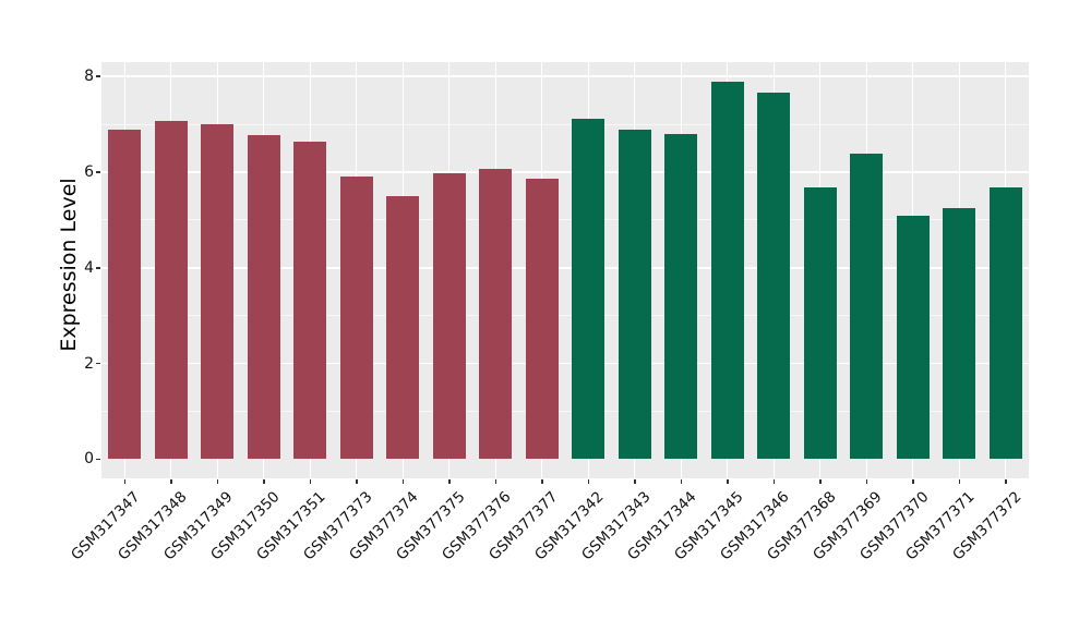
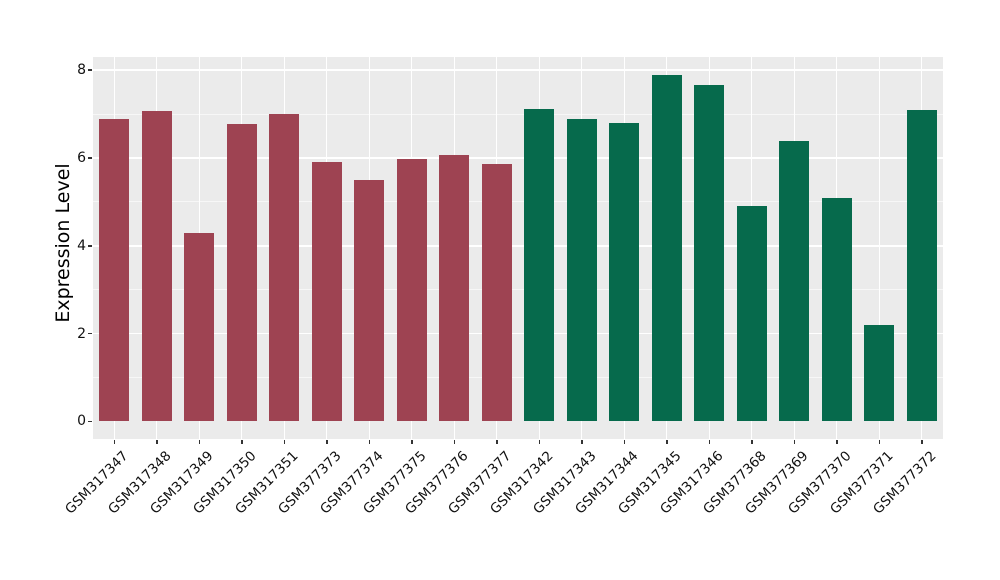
GSM317349: 7.0 -> 4.3
GSM317351: 6.6 -> 7.0
GSM377368: 5.7 -> 4.9
GSM377371: 5.2 -> 2.2
GSM377372: 5.7 -> 7.1
